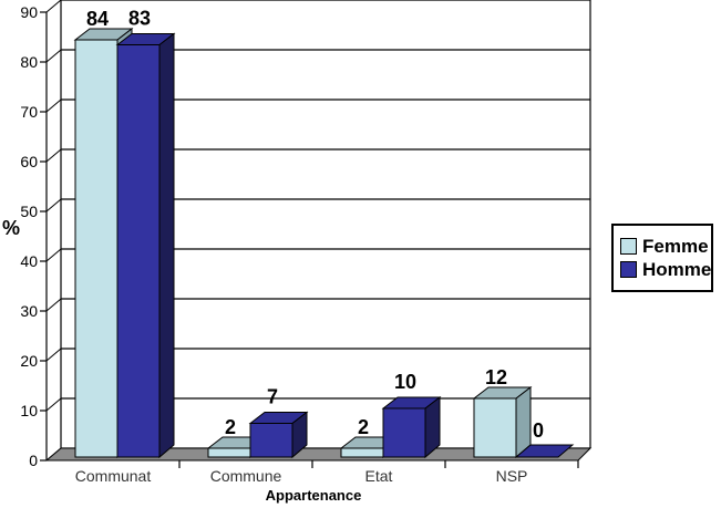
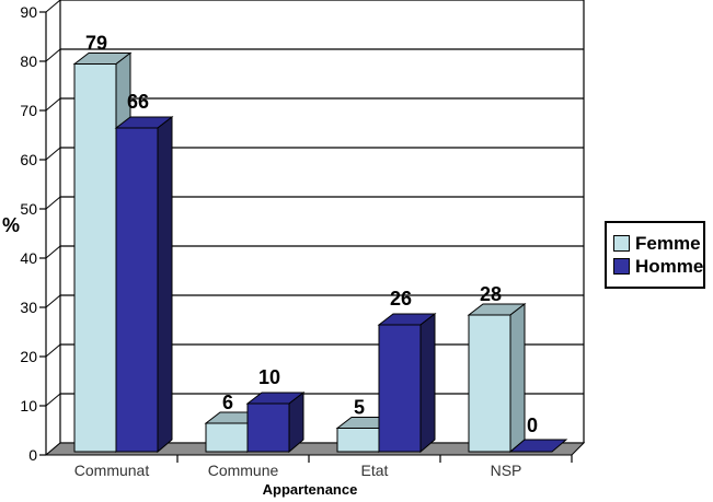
Femme/Communat: 84 -> 79
Homme/Communat: 83 -> 66
Femme/Commune: 2 -> 6
Homme/Commune: 7 -> 10
Femme/Etat: 2 -> 5
Homme/Etat: 10 -> 26
Femme/NSP: 12 -> 28
